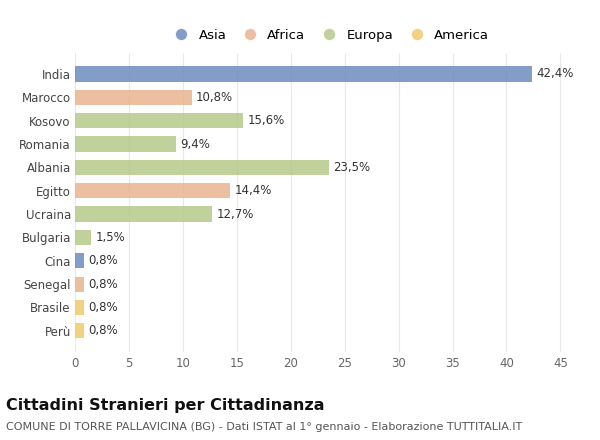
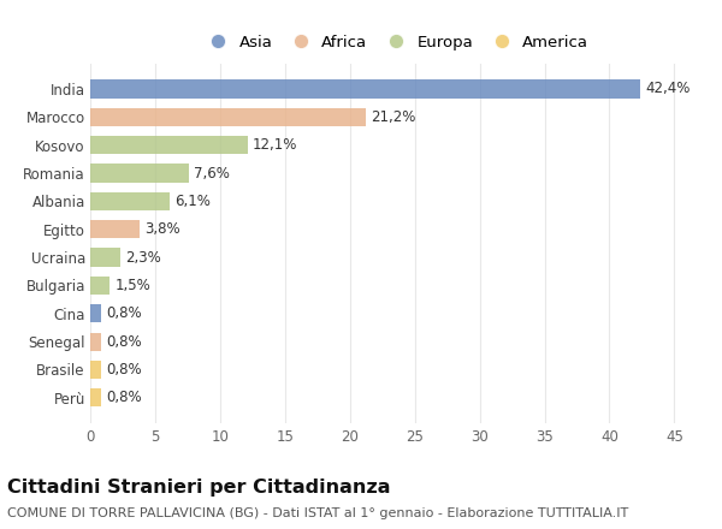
Marocco: 10,8% -> 21,2%
Kosovo: 15,6% -> 12,1%
Romania: 9,4% -> 7,6%
Albania: 23,5% -> 6,1%
Egitto: 14,4% -> 3,8%
Ucraina: 12,7% -> 2,3%
